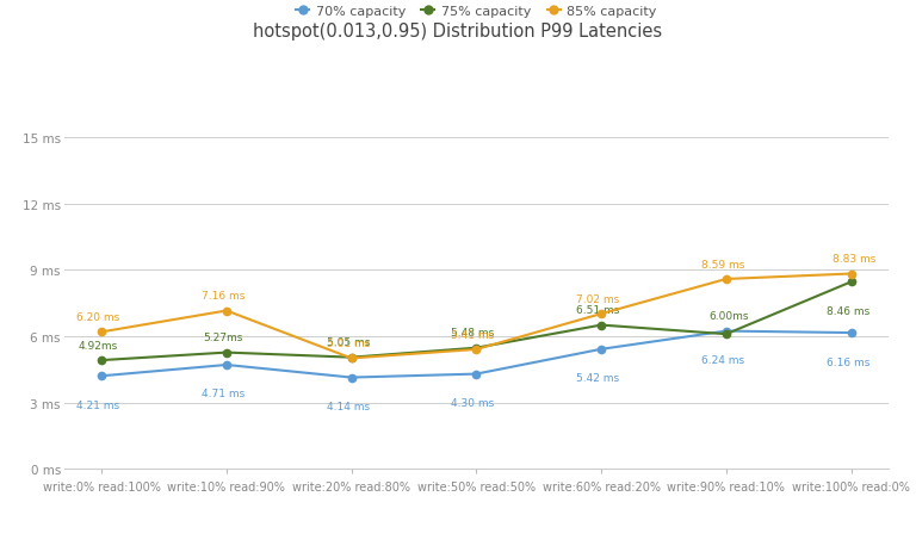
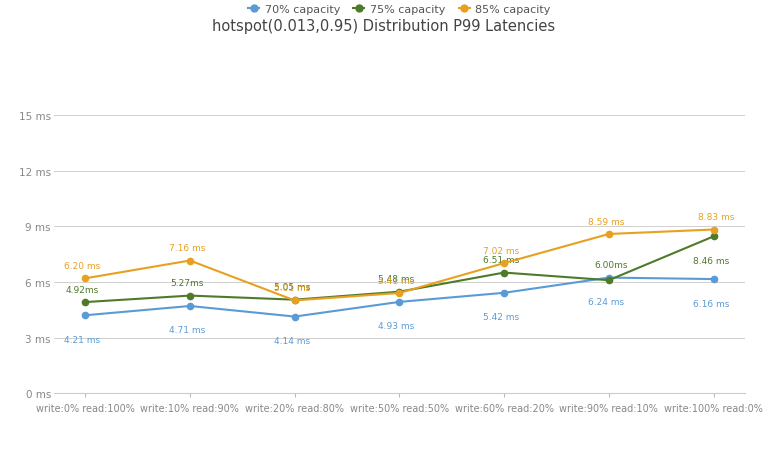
70% capacity/write:50% read:50%: 4.30 -> 4.93
